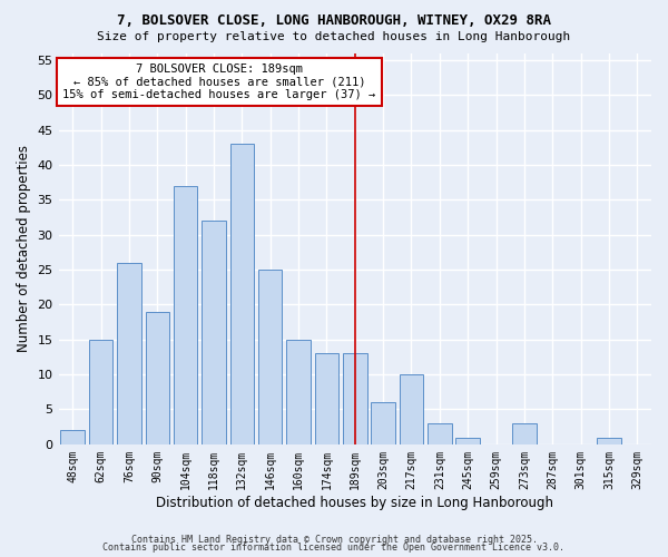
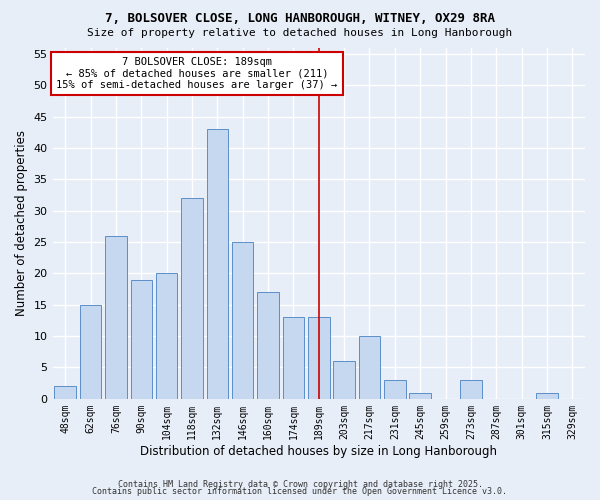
104sqm: 37 -> 20
160sqm: 15 -> 17
